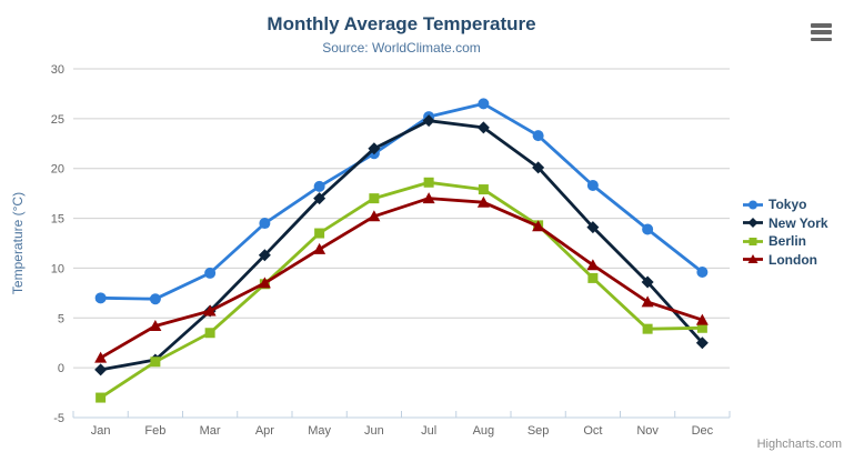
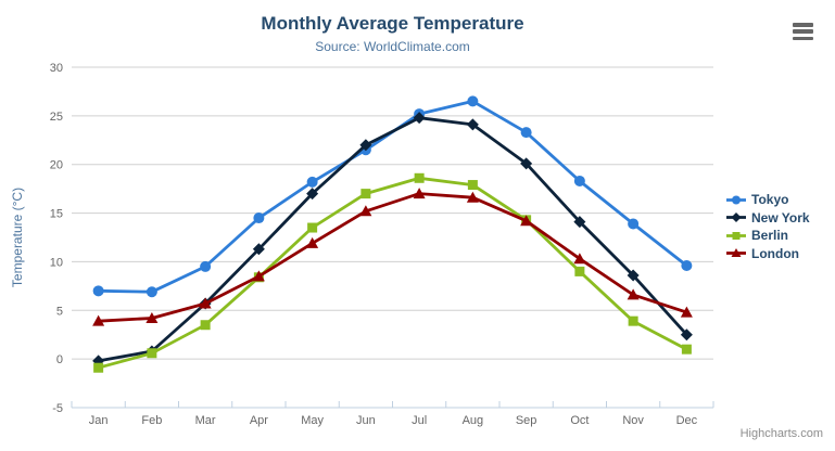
Berlin/Jan: -3 -> -1
London/Jan: 1 -> 4
Berlin/Dec: 4 -> 1
